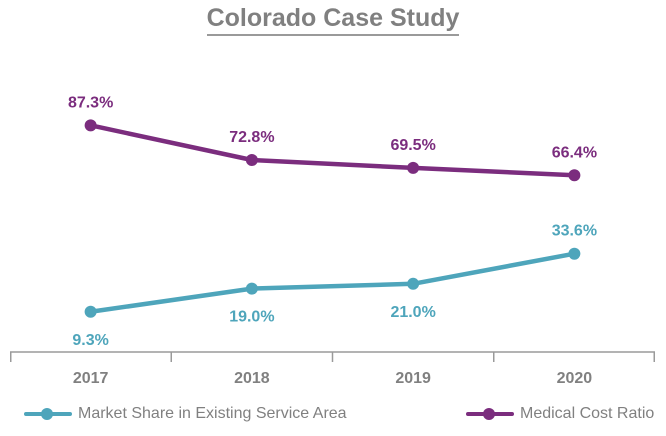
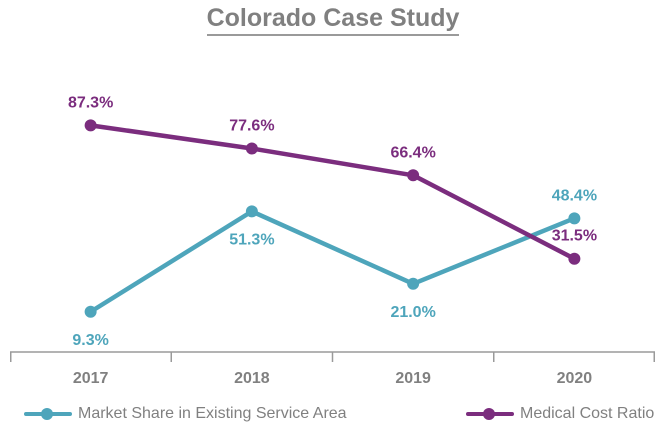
Market Share in Existing Service Area/2018: 19.0% -> 51.3%
Medical Cost Ratio/2018: 72.8% -> 77.6%
Medical Cost Ratio/2019: 69.5% -> 66.4%
Market Share in Existing Service Area/2020: 33.6% -> 48.4%
Medical Cost Ratio/2020: 66.4% -> 31.5%
